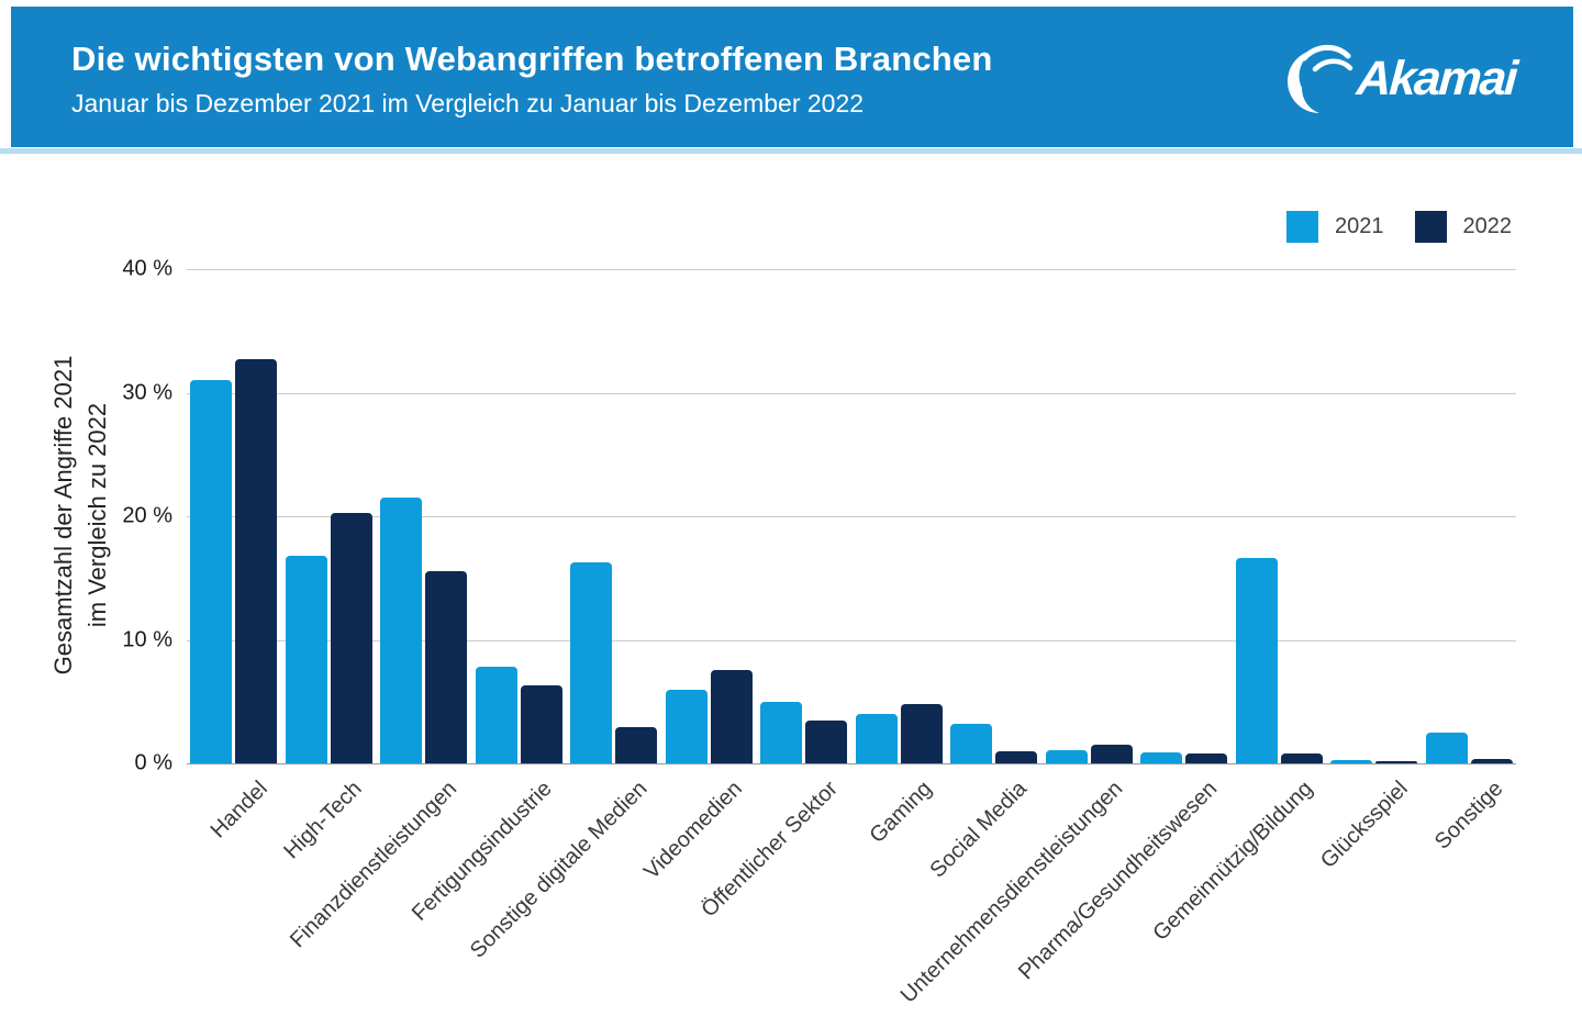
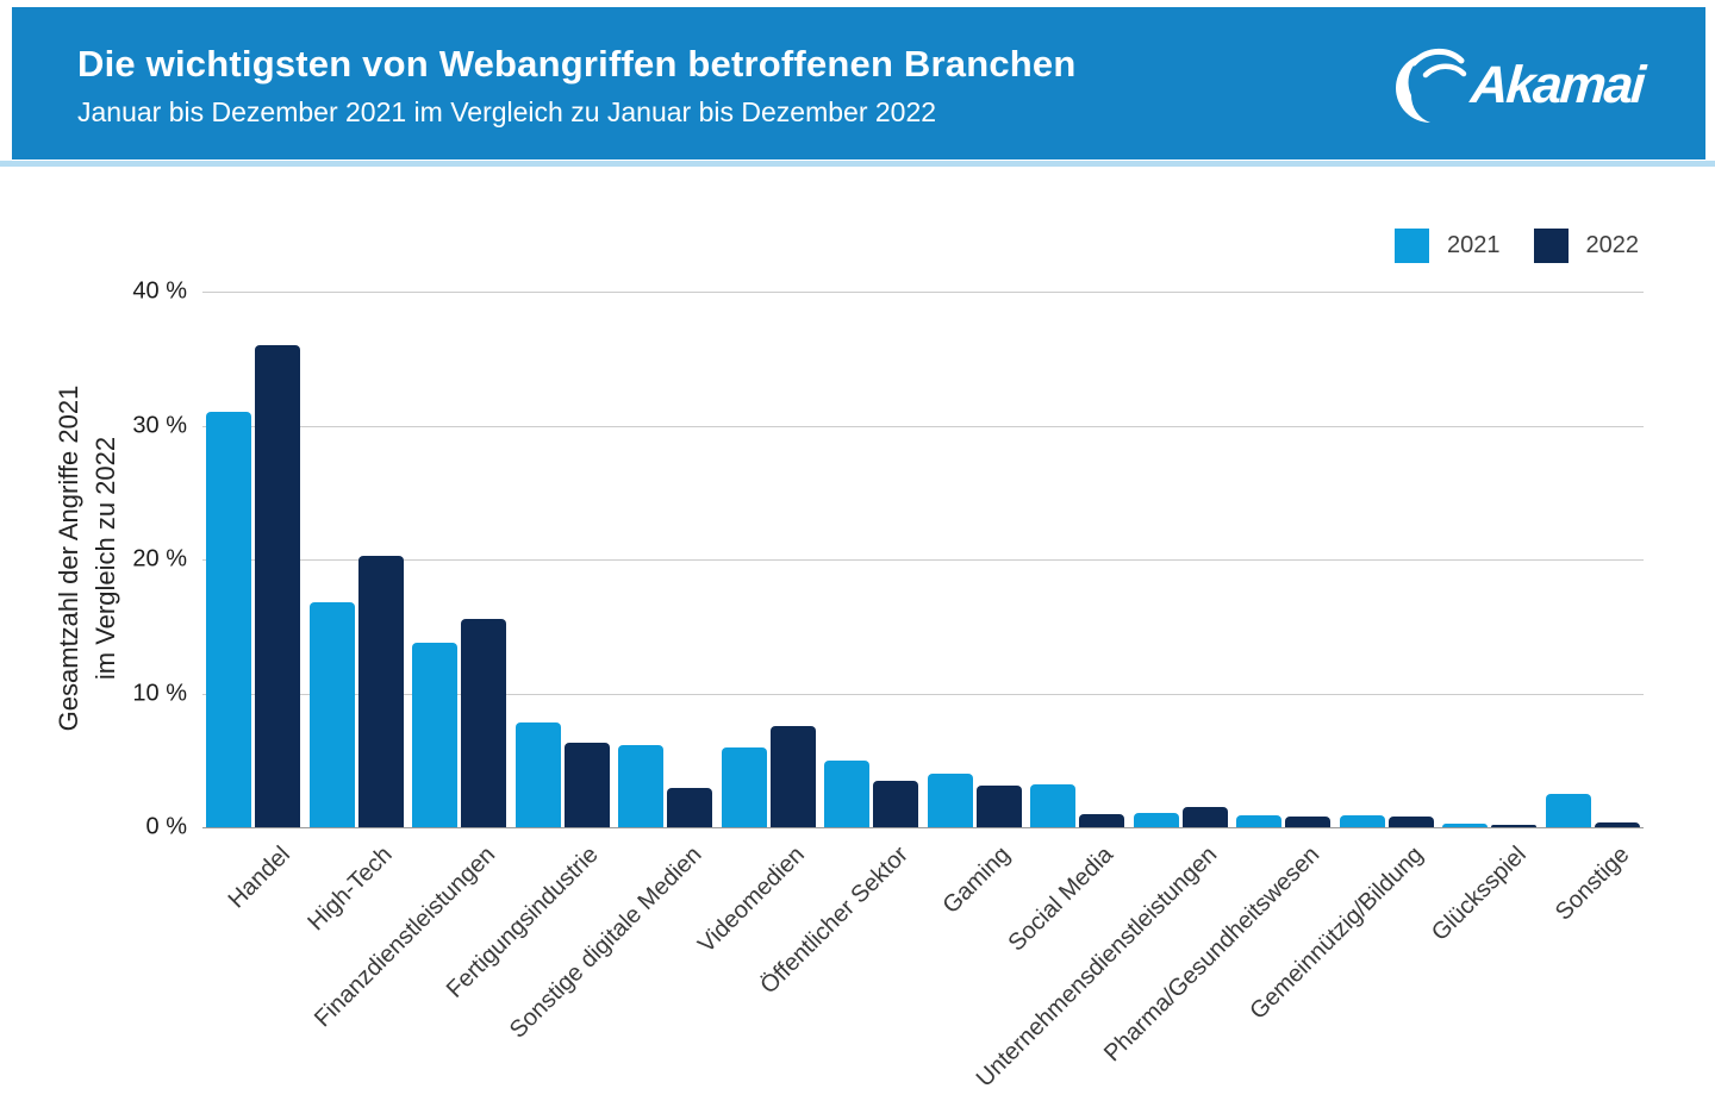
2022/Handel: 32.7% -> 36.0%
2021/Finanzdienstleistungen: 21.5% -> 13.8%
2021/Sonstige digitale Medien: 16.3% -> 6.1%
2022/Gaming: 4.8% -> 3.1%
2021/Gemeinnützig/Bildung: 16.6% -> 0.9%
